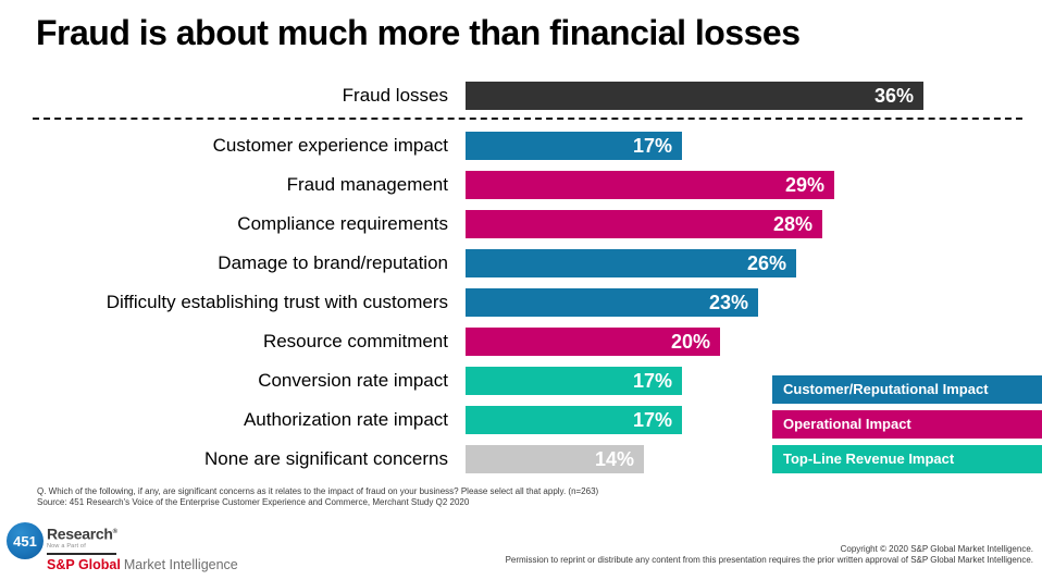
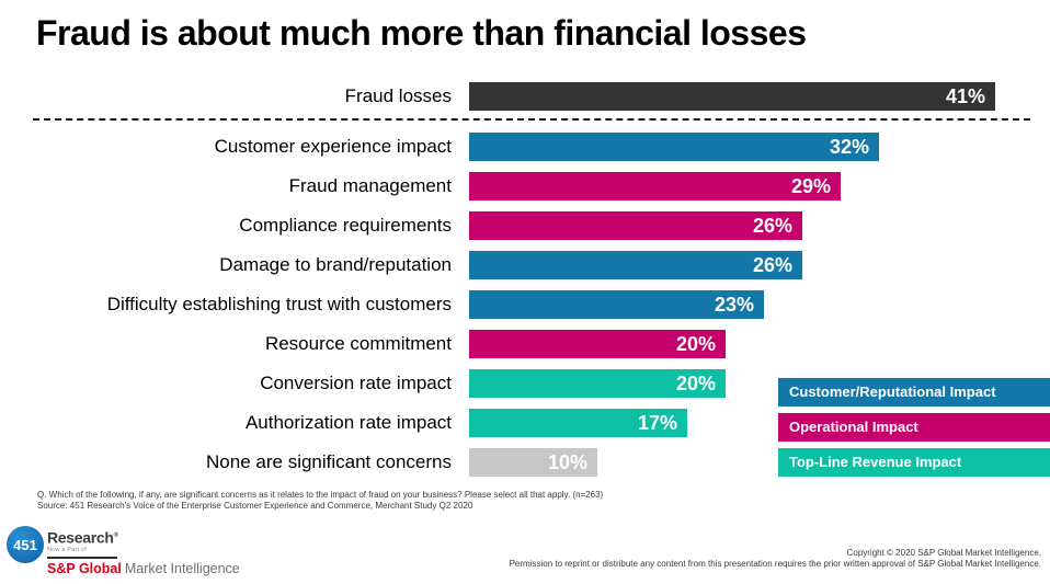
Fraud losses: 36% -> 41%
Customer experience impact: 17% -> 32%
Compliance requirements: 28% -> 26%
Conversion rate impact: 17% -> 20%
None are significant concerns: 14% -> 10%
